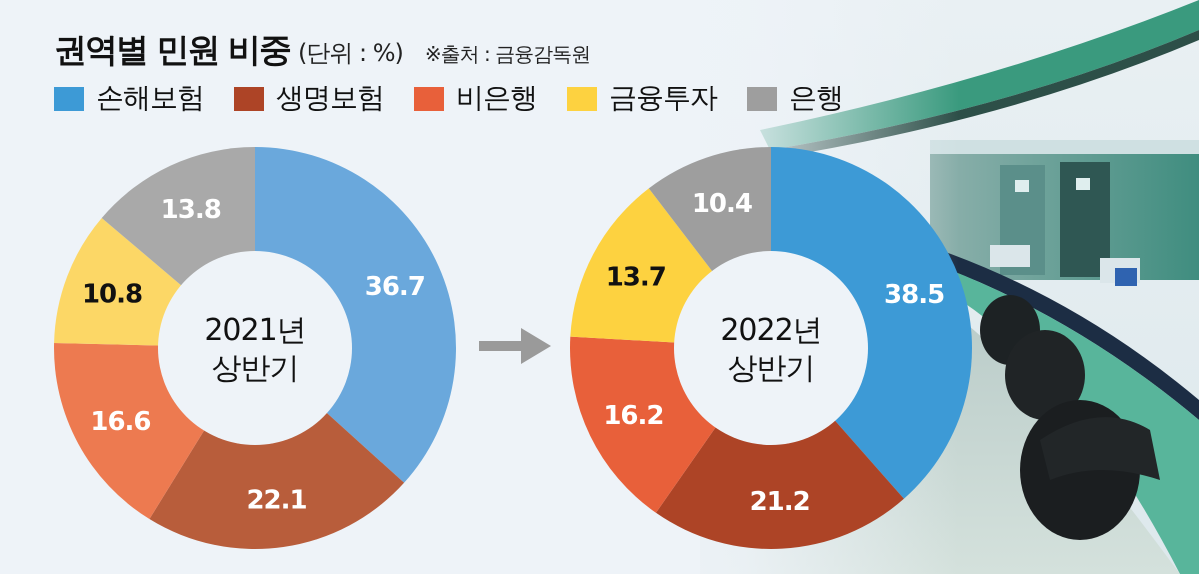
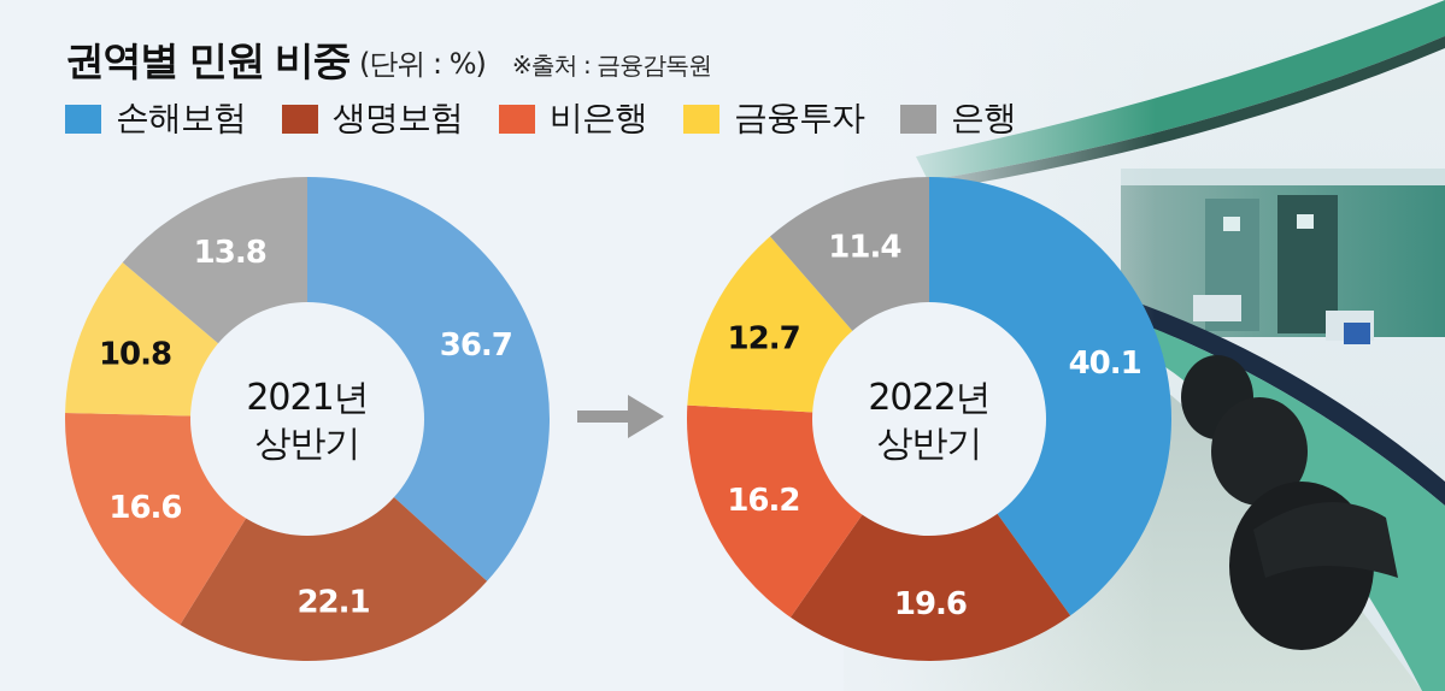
2022년 상반기/손해보험: 38.5 -> 40.1
2022년 상반기/생명보험: 21.2 -> 19.6
2022년 상반기/금융투자: 13.7 -> 12.7
2022년 상반기/은행: 10.4 -> 11.4
